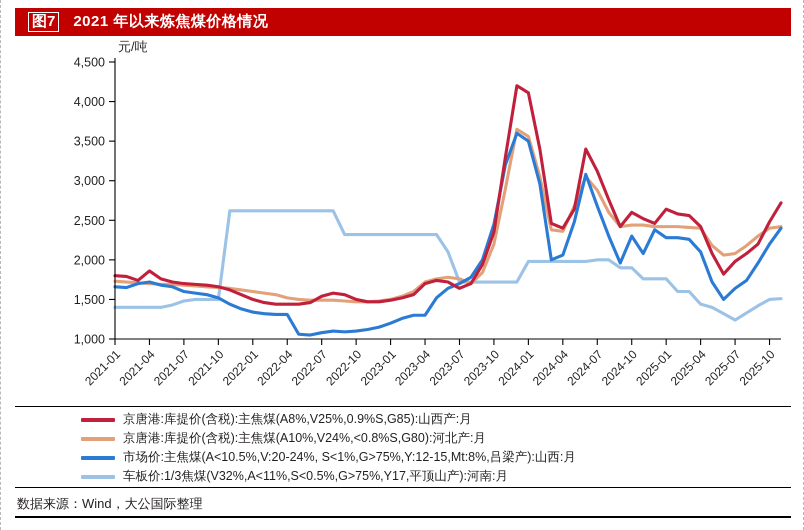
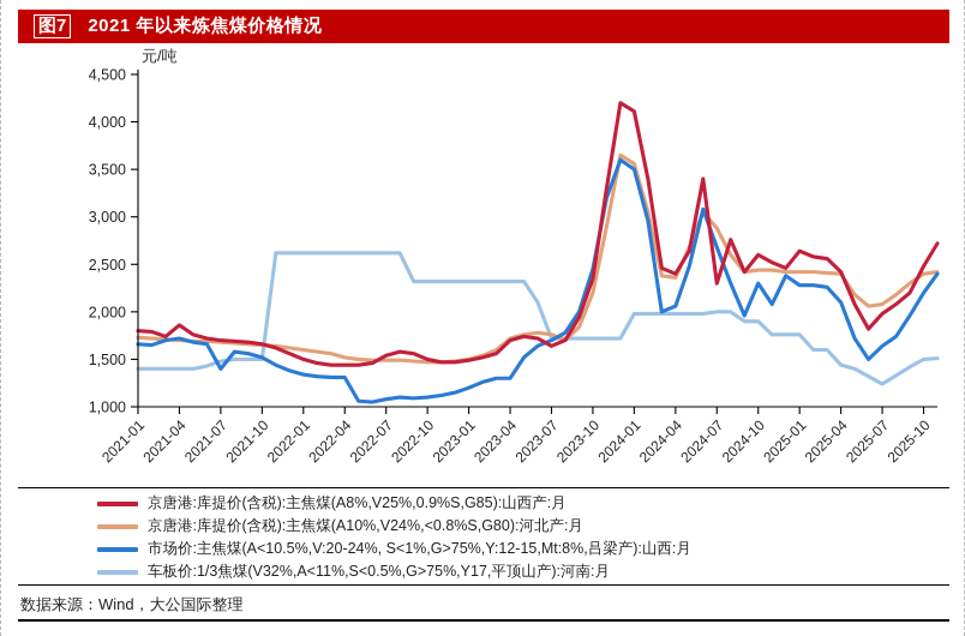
市场价:主焦煤(A<10.5%,V:20-24%, S<1%,G>75%,Y:12-15,Mt:8%,吕梁产):山西:月/2021-07: 1600 -> 1400
京唐港:库提价(含税):主焦煤(A8%,V25%,0.9%S,G85):山西产:月/2024-07: 3100 -> 2300
